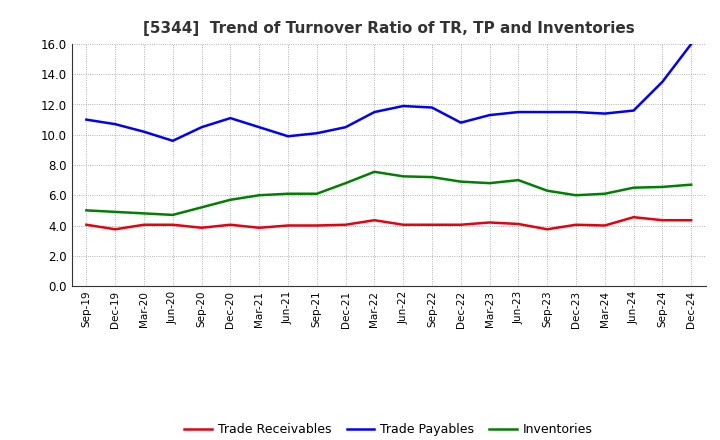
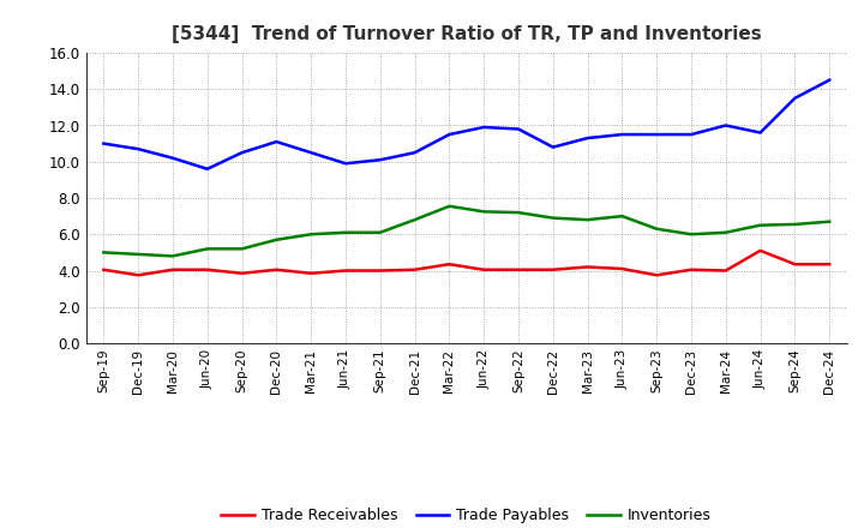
Inventories/Jun-20: 4.7 -> 5.2
Trade Payables/Mar-24: 11.4 -> 12.0
Trade Receivables/Jun-24: 4.5 -> 5.1
Trade Payables/Dec-24: 16.0 -> 14.5
